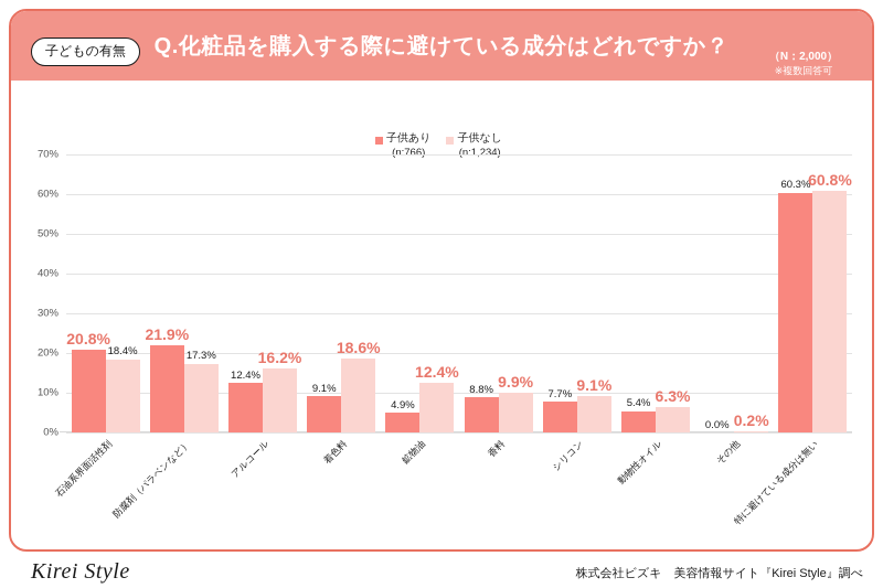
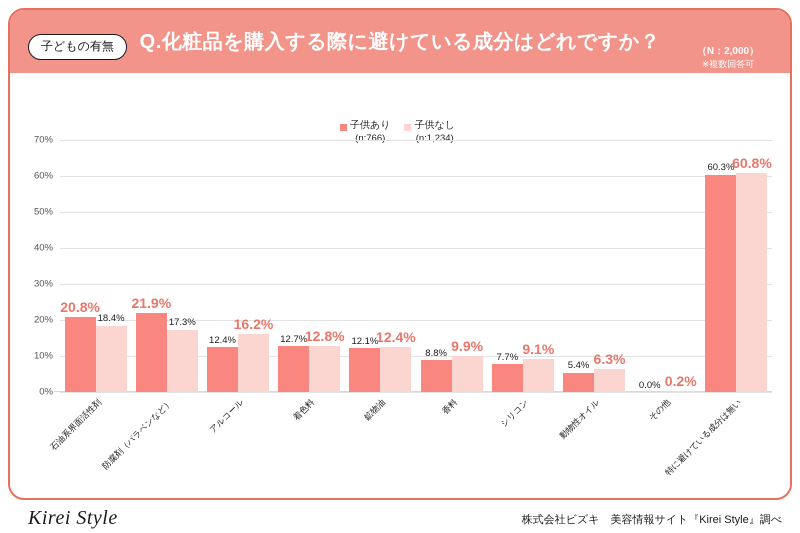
子供あり/着色料: 9.1% -> 12.7%
子供なし/着色料: 18.6% -> 12.8%
子供あり/鉱物油: 4.9% -> 12.1%
